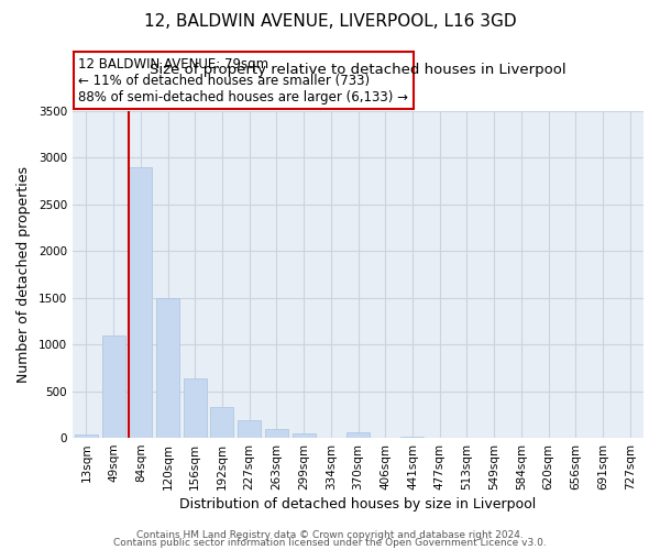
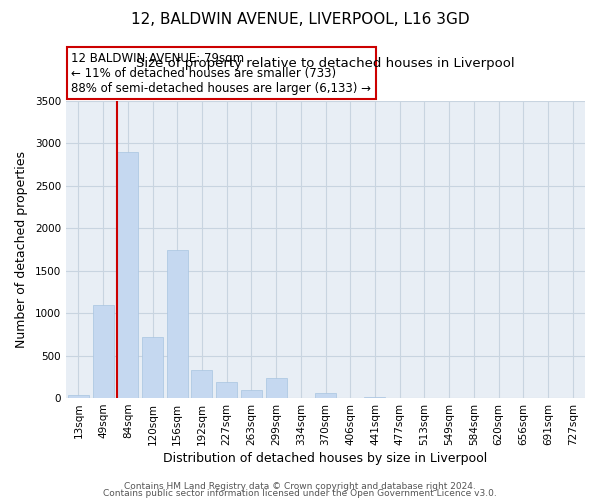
120sqm: 1500 -> 720
156sqm: 640 -> 1740
299sqm: 40 -> 240
